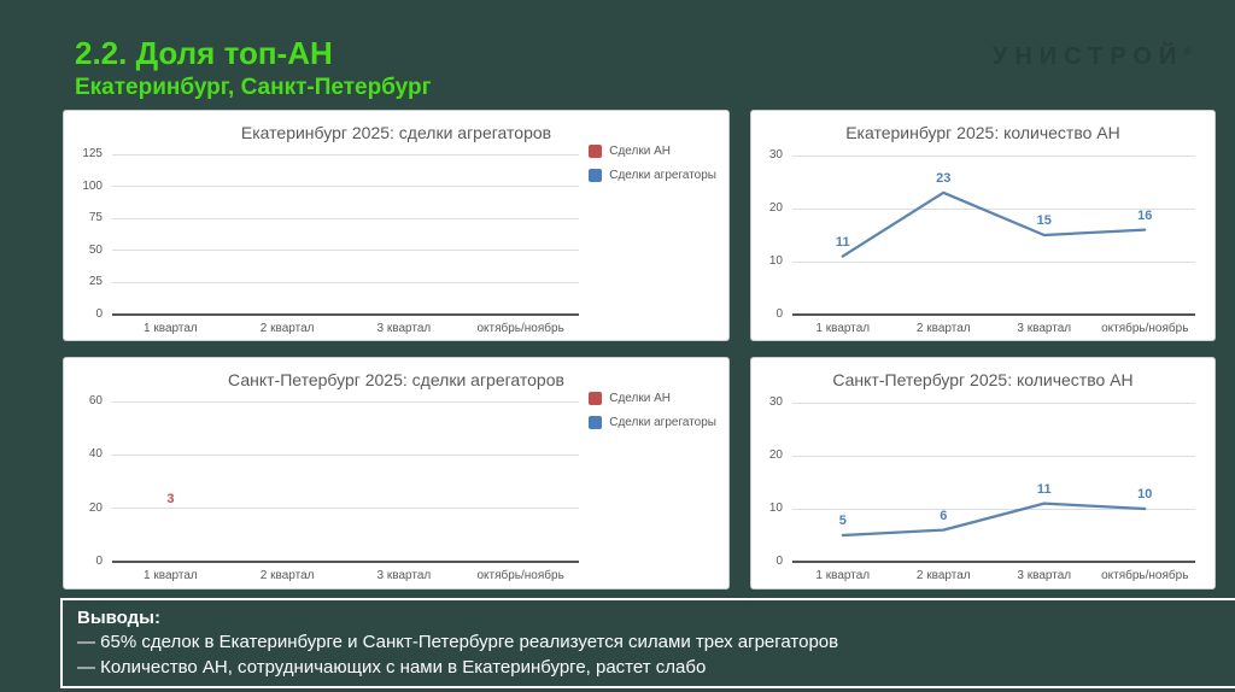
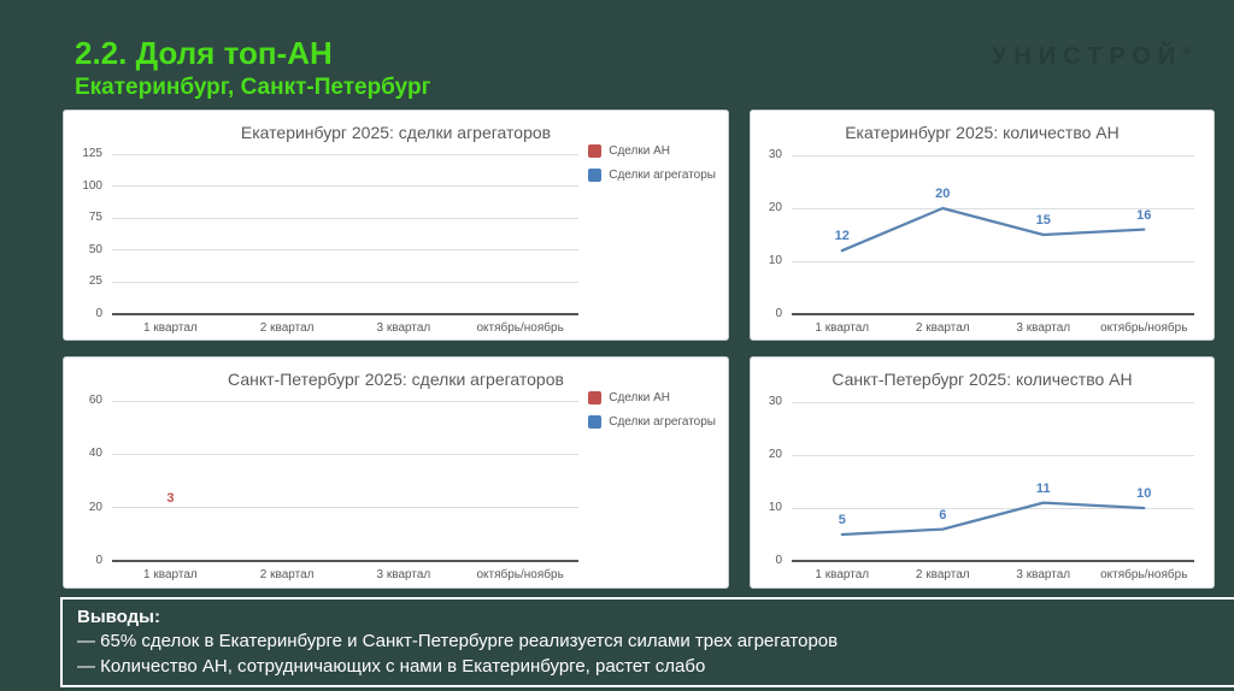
Екатеринбург 2025: количество АН/1 квартал: 11 -> 12
Екатеринбург 2025: количество АН/2 квартал: 23 -> 20
